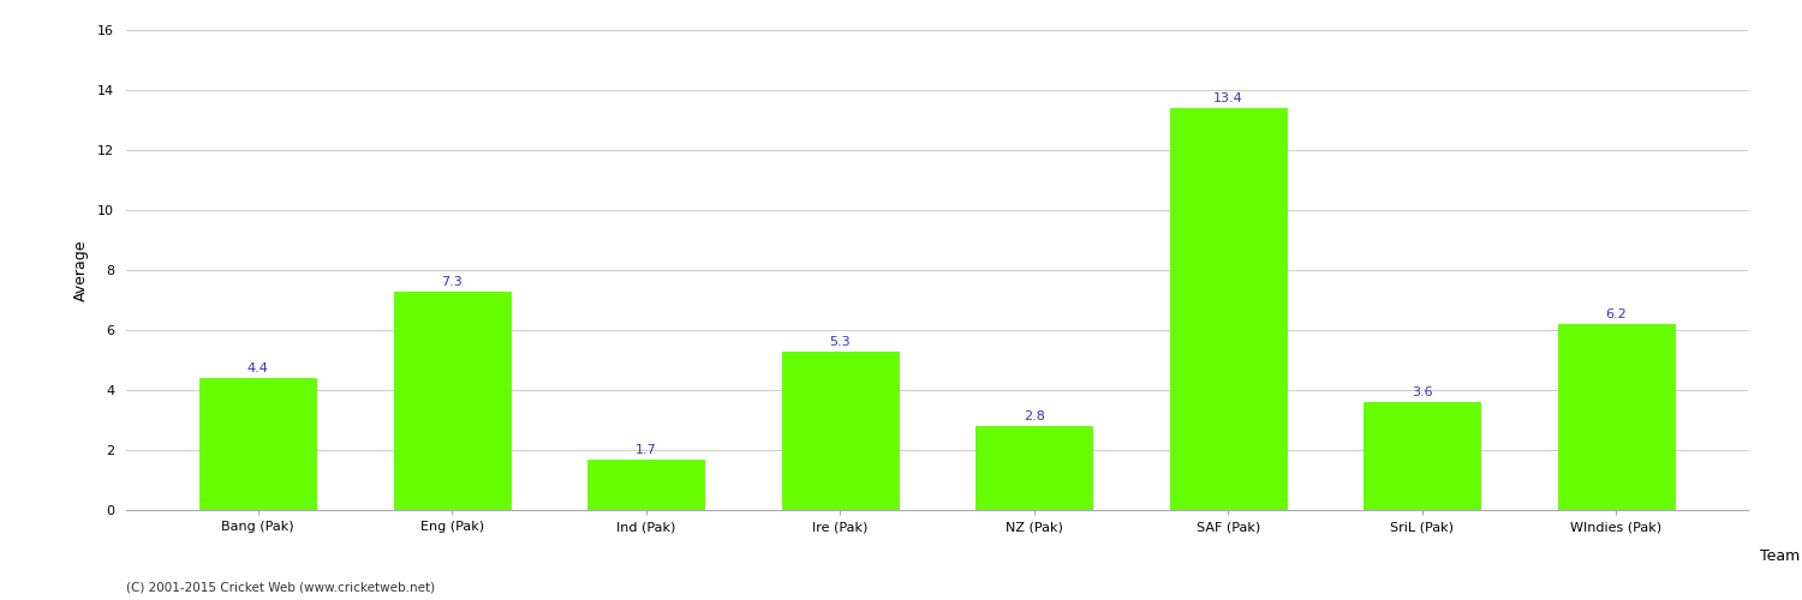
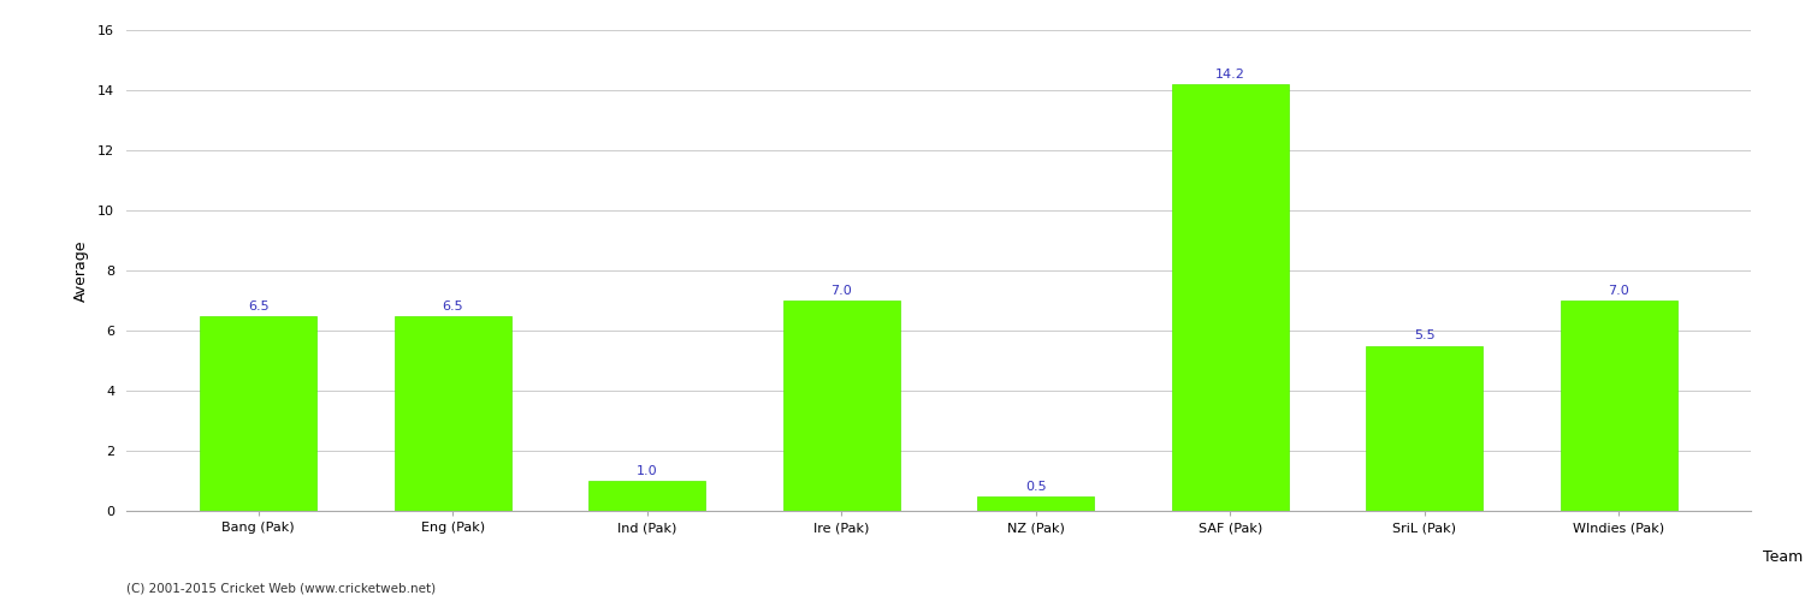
Bang (Pak): 4.4 -> 6.5
Eng (Pak): 7.3 -> 6.5
Ind (Pak): 1.7 -> 1.0
Ire (Pak): 5.3 -> 7.0
NZ (Pak): 2.8 -> 0.5
SAF (Pak): 13.4 -> 14.2
SriL (Pak): 3.6 -> 5.5
WIndies (Pak): 6.2 -> 7.0
